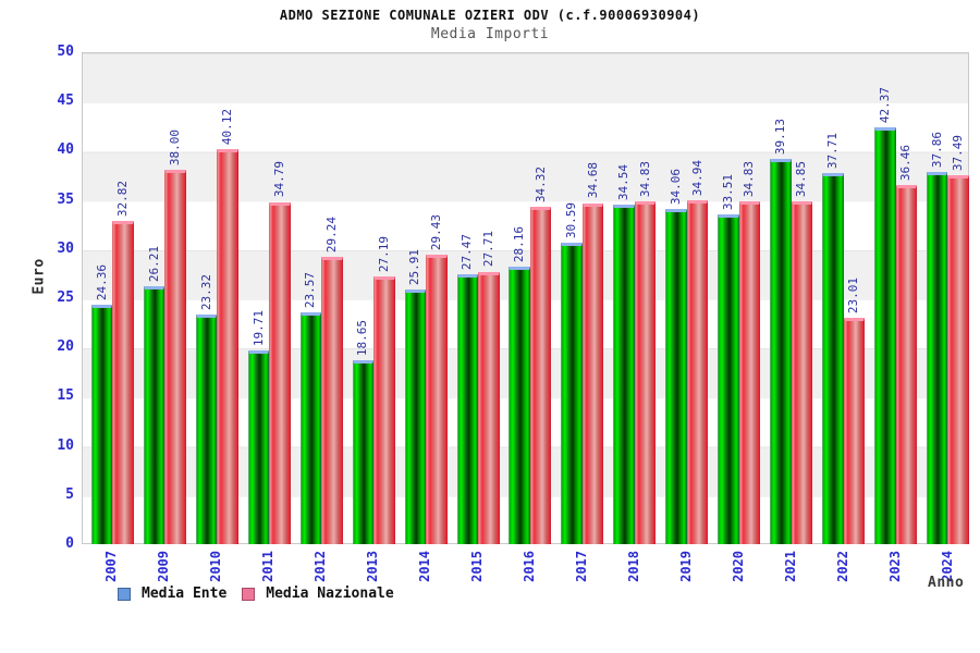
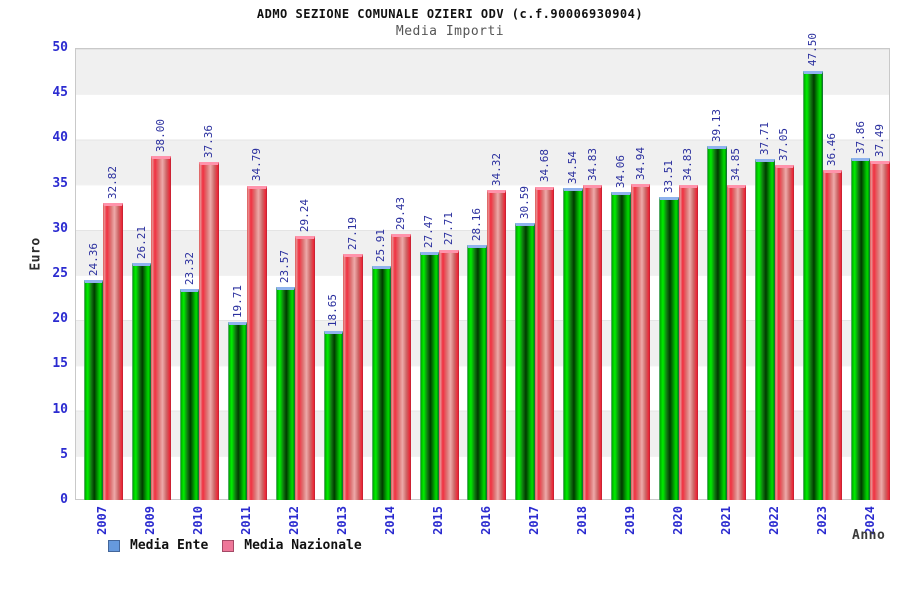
Media Nazionale/2010: 40.12 -> 37.36
Media Nazionale/2022: 23.01 -> 37.05
Media Ente/2023: 42.37 -> 47.50
